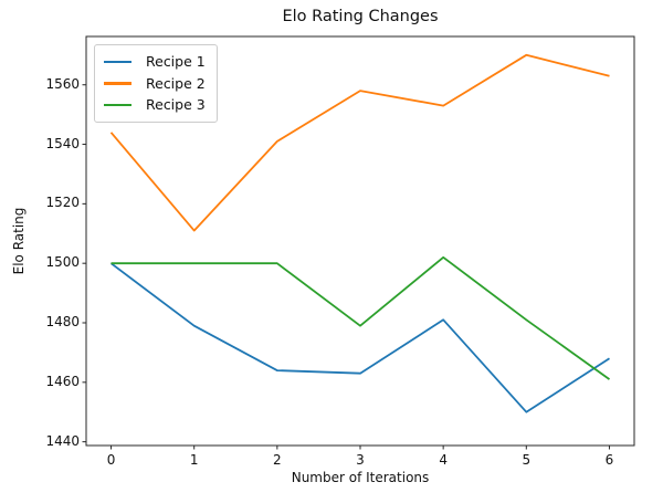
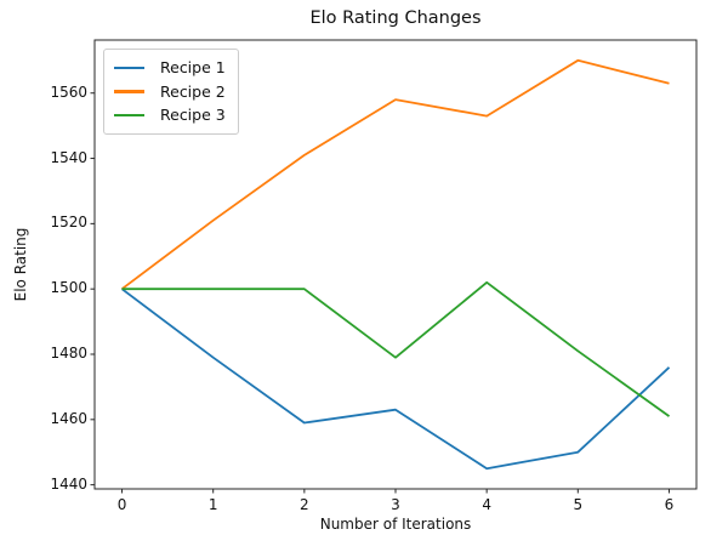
Recipe 2/0: 1544 -> 1500
Recipe 2/1: 1511 -> 1521
Recipe 1/2: 1464 -> 1459
Recipe 1/4: 1481 -> 1445
Recipe 1/6: 1468 -> 1476
